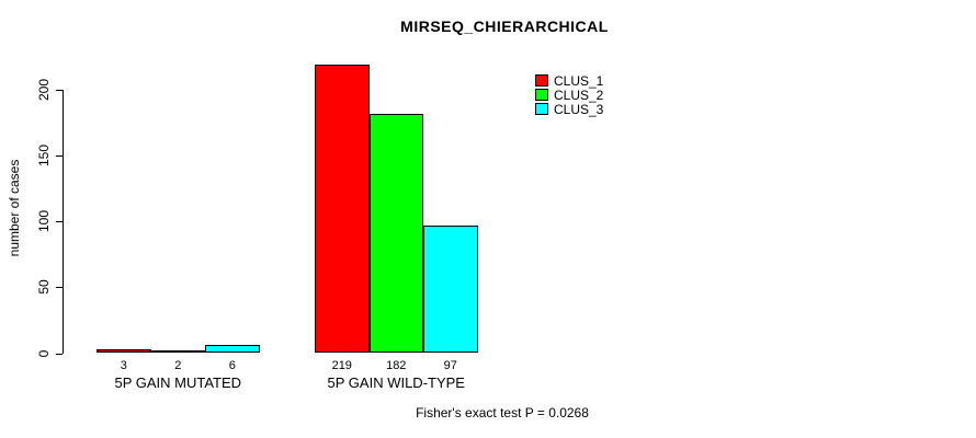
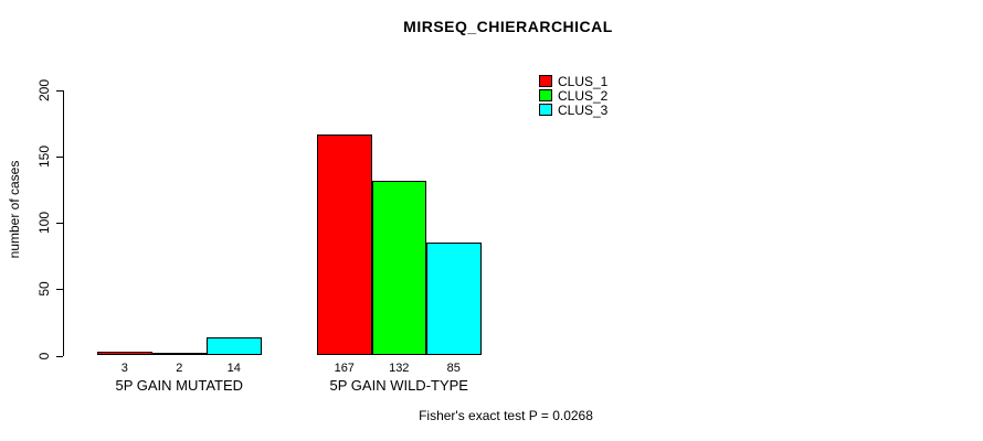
CLUS_3/5P GAIN MUTATED: 6 -> 14
CLUS_1/5P GAIN WILD-TYPE: 219 -> 167
CLUS_2/5P GAIN WILD-TYPE: 182 -> 132
CLUS_3/5P GAIN WILD-TYPE: 97 -> 85
